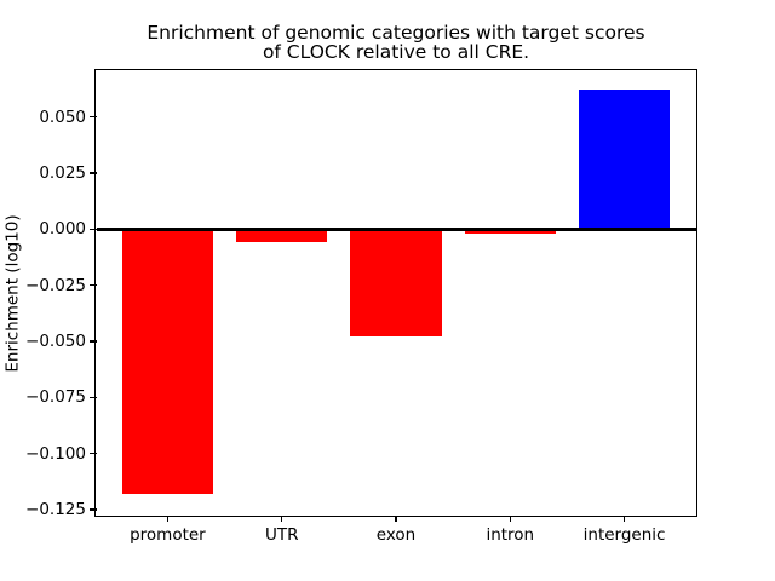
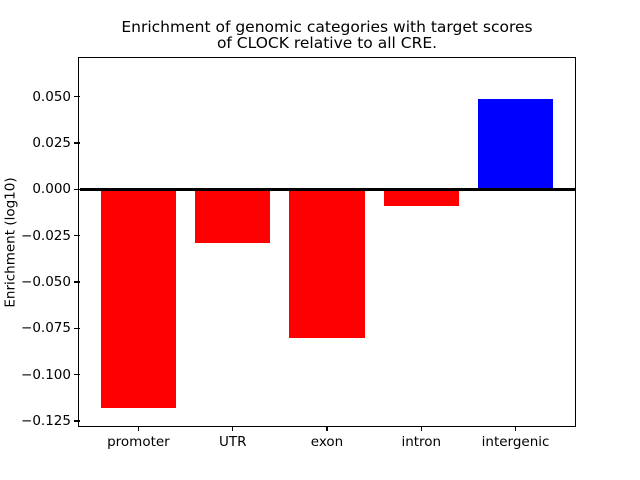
UTR: -0.006 -> -0.029
exon: -0.048 -> -0.080
intron: -0.002 -> -0.009
intergenic: 0.062 -> 0.049
